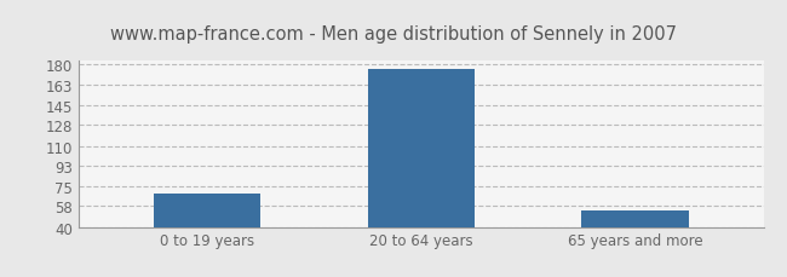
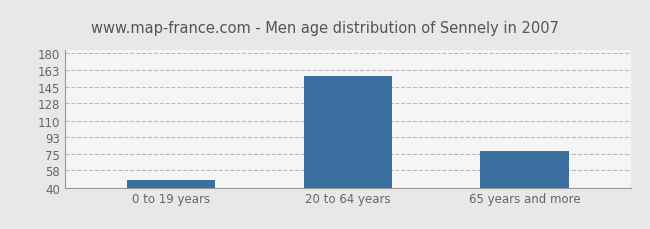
0 to 19 years: 69 -> 48
20 to 64 years: 176 -> 156
65 years and more: 54 -> 78
